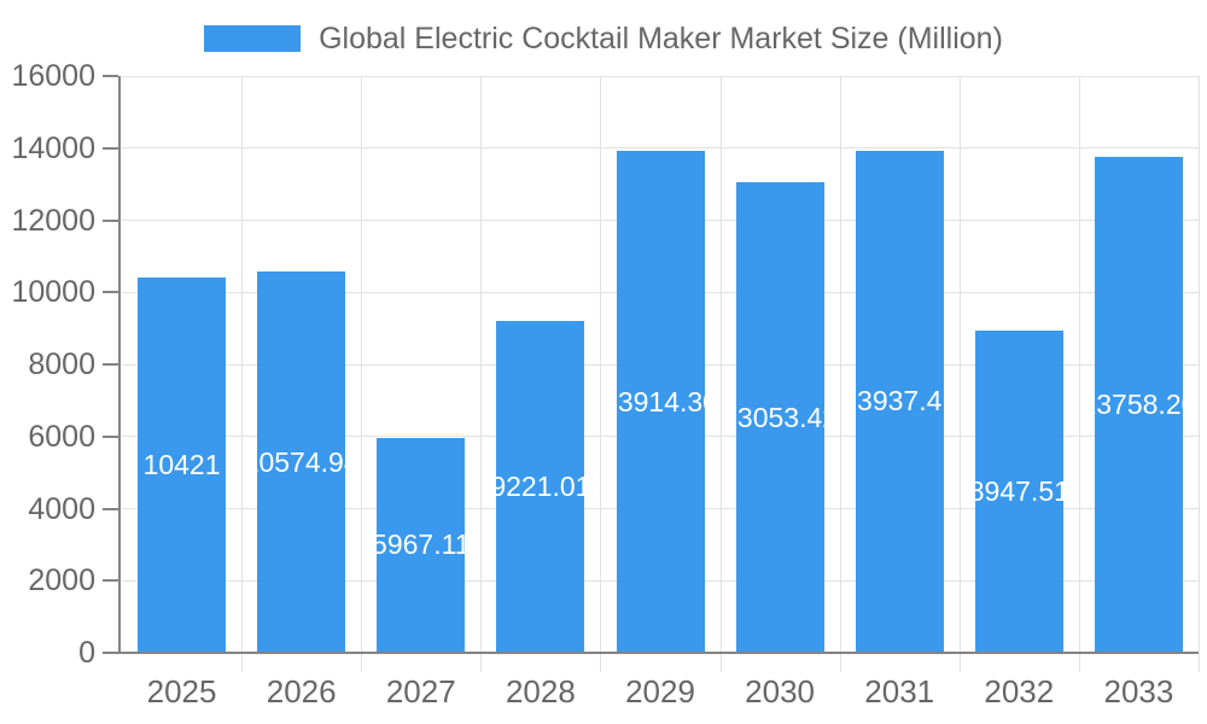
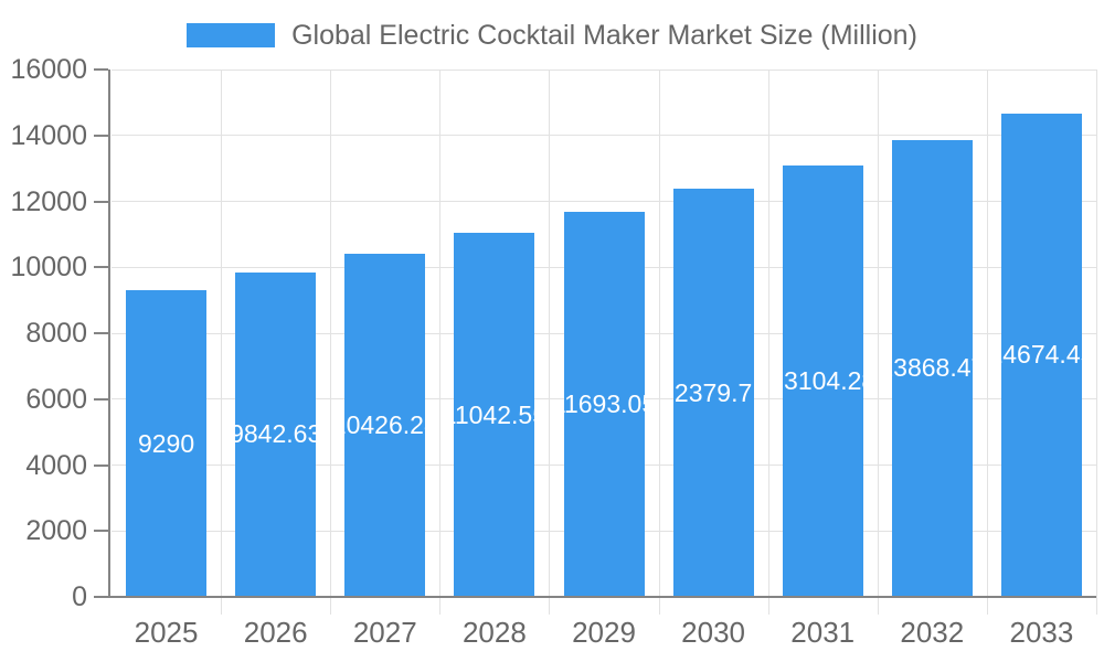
2025: 10421 -> 9290
2026: 10574.94 -> 9842.63
2027: 5967.11 -> 10426.28
2028: 9221.01 -> 11042.55
2029: 13914.30 -> 11693.05
2030: 13053.42 -> 12379.71
2031: 13937.41 -> 13104.28
2032: 8947.51 -> 13868.47
2033: 13758.20 -> 14674.45
